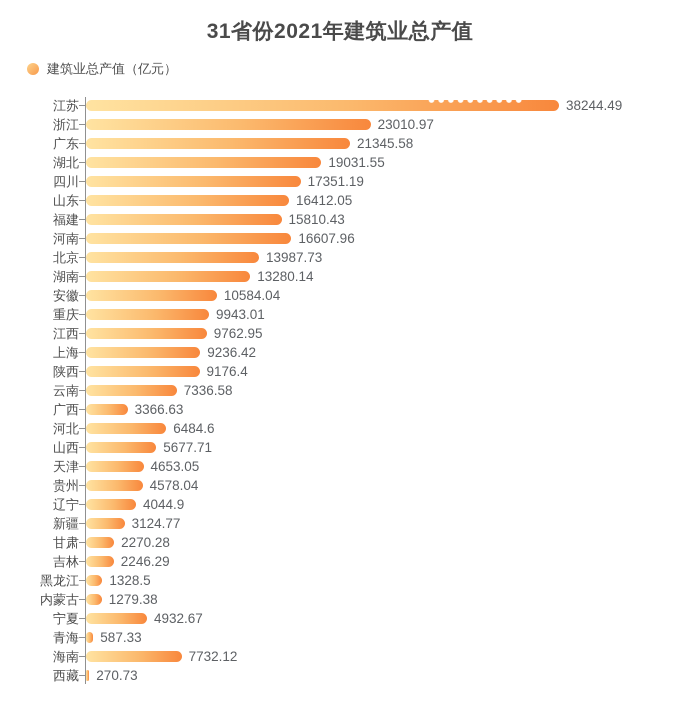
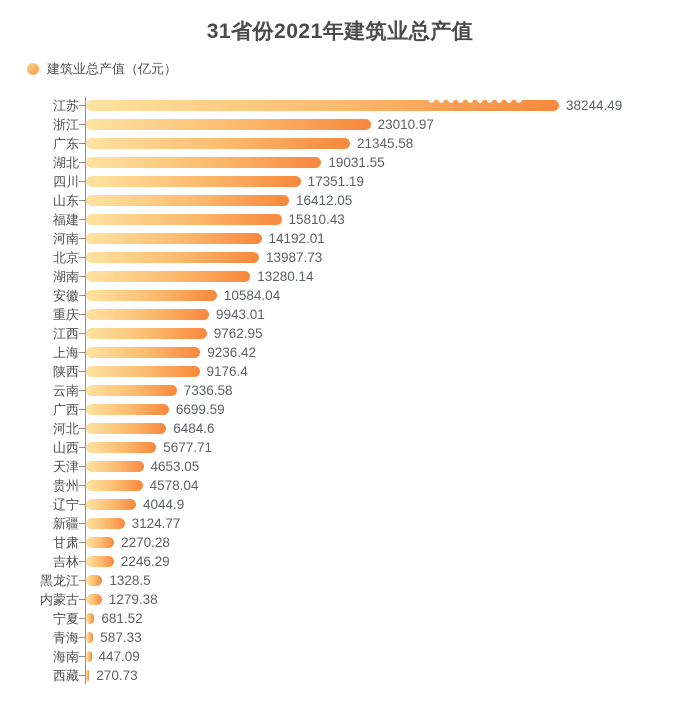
河南: 16607.96 -> 14192.01
广西: 3366.63 -> 6699.59
宁夏: 4932.67 -> 681.52
海南: 7732.12 -> 447.09
